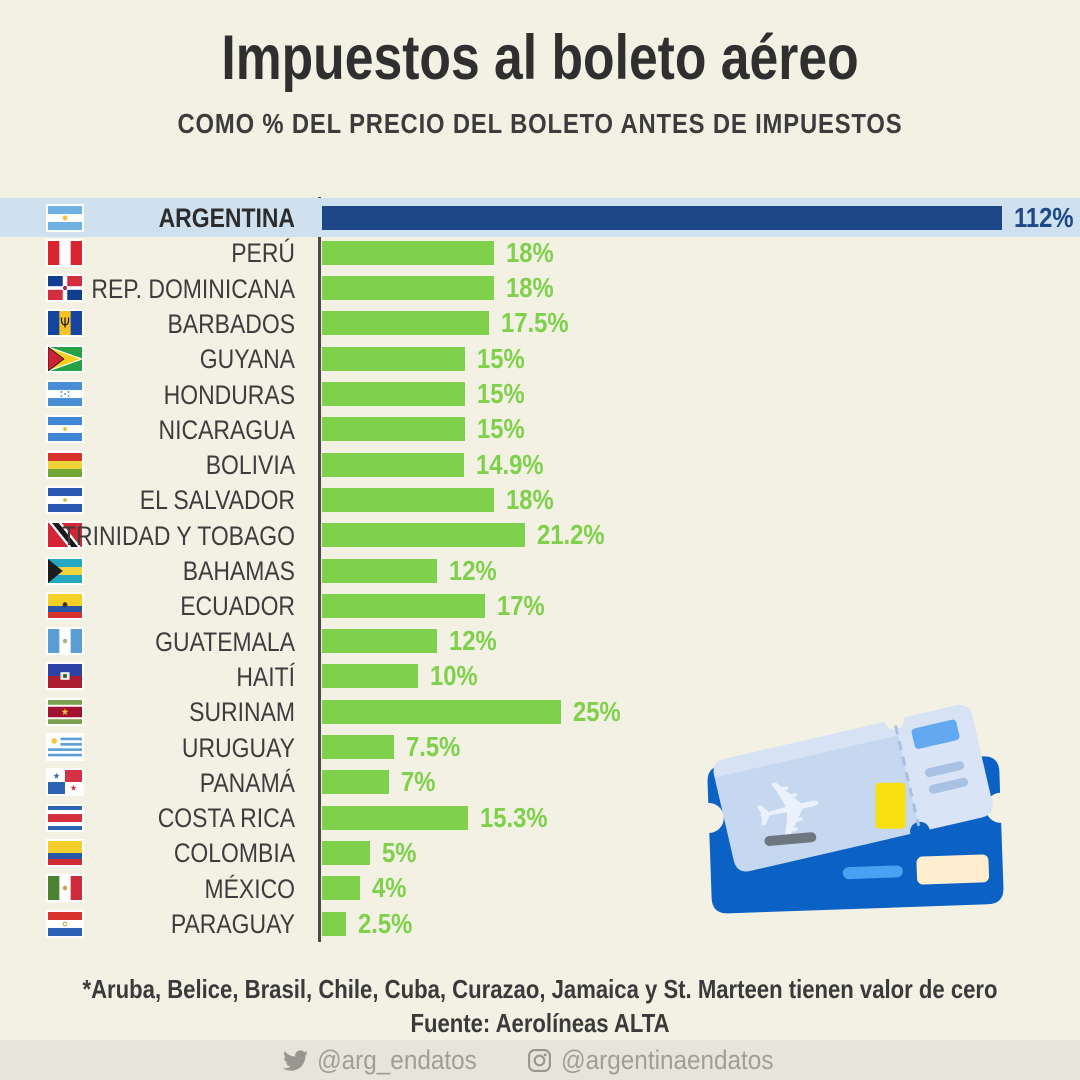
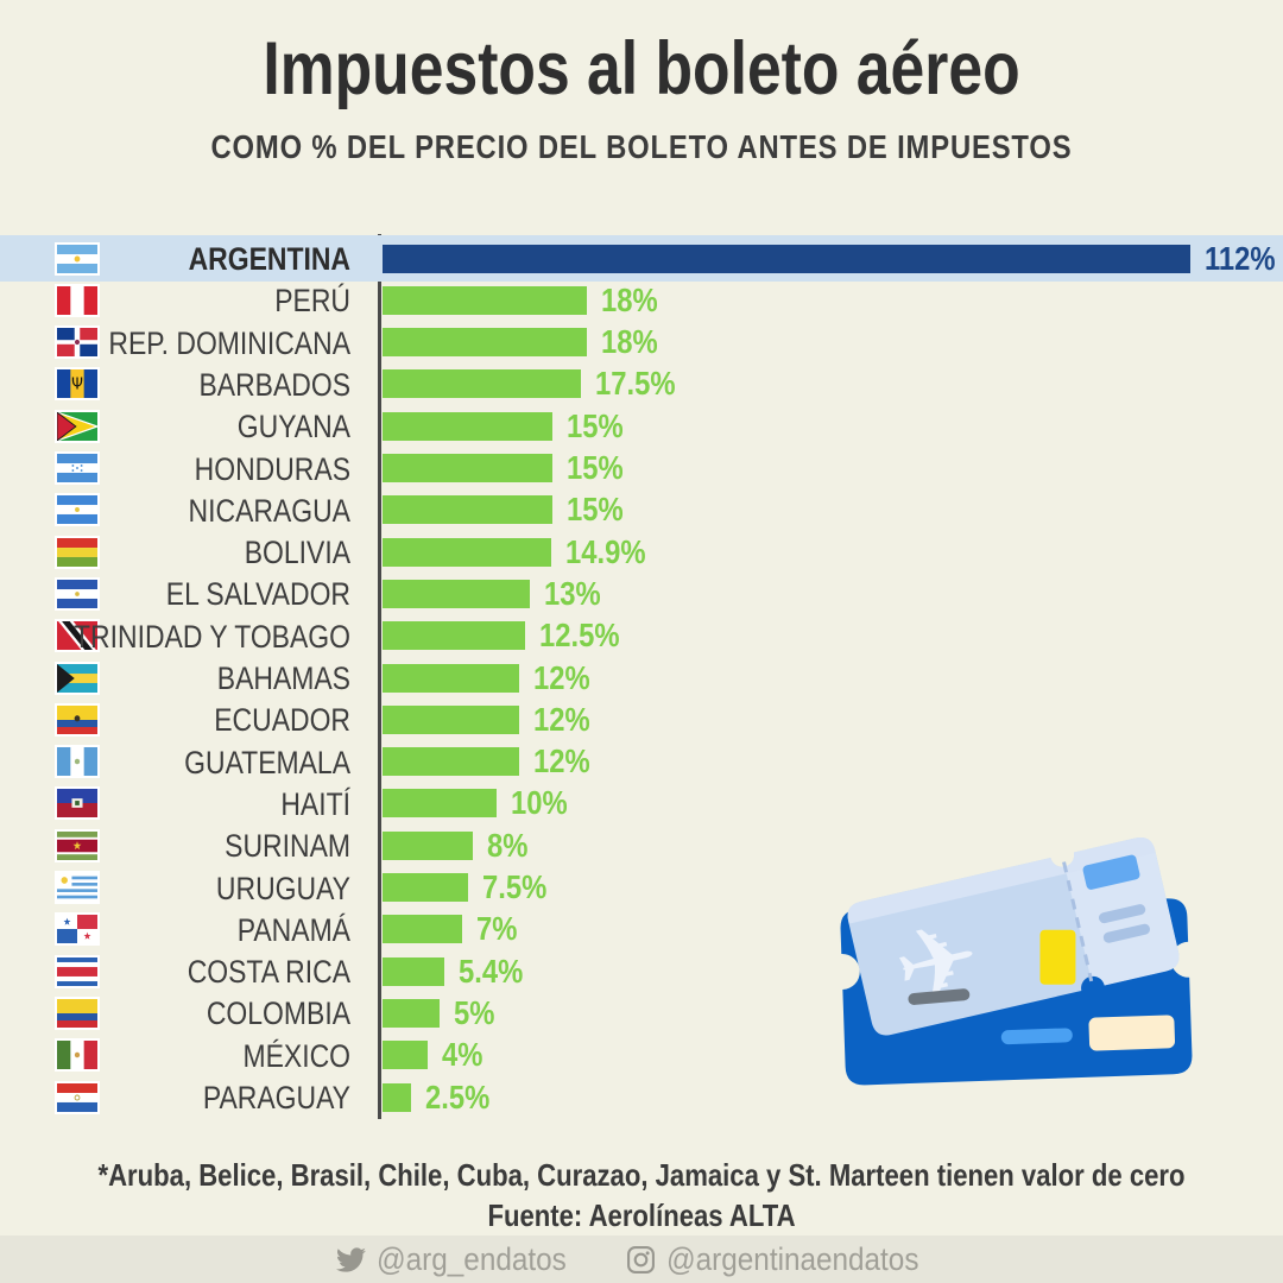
EL SALVADOR: 18% -> 13%
TRINIDAD Y TOBAGO: 21.2% -> 12.5%
ECUADOR: 17% -> 12%
SURINAM: 25% -> 8%
COSTA RICA: 15.3% -> 5.4%
